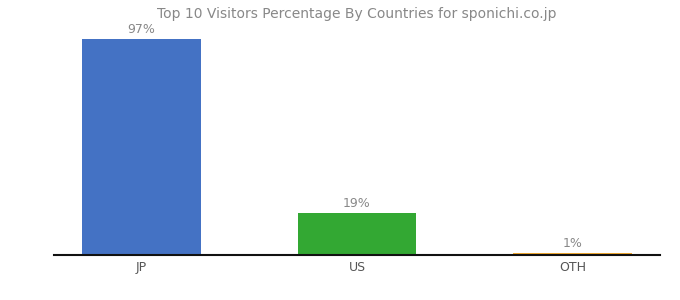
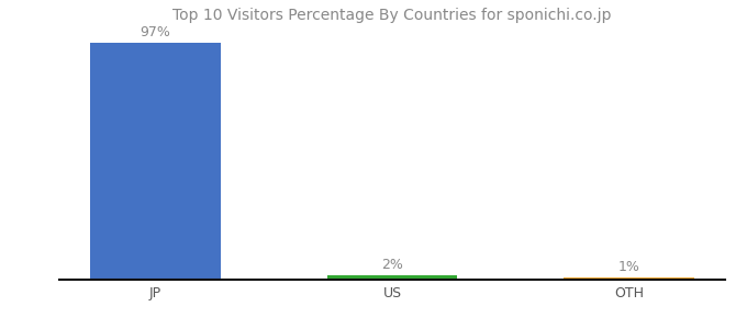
US: 19% -> 2%
